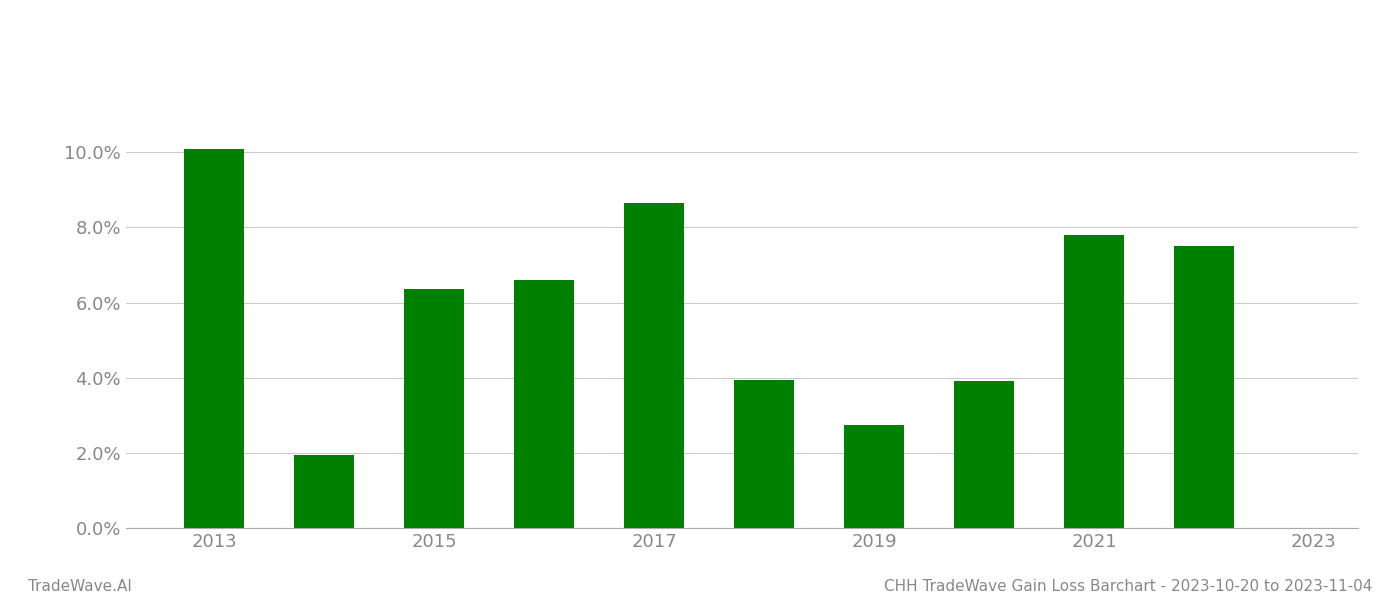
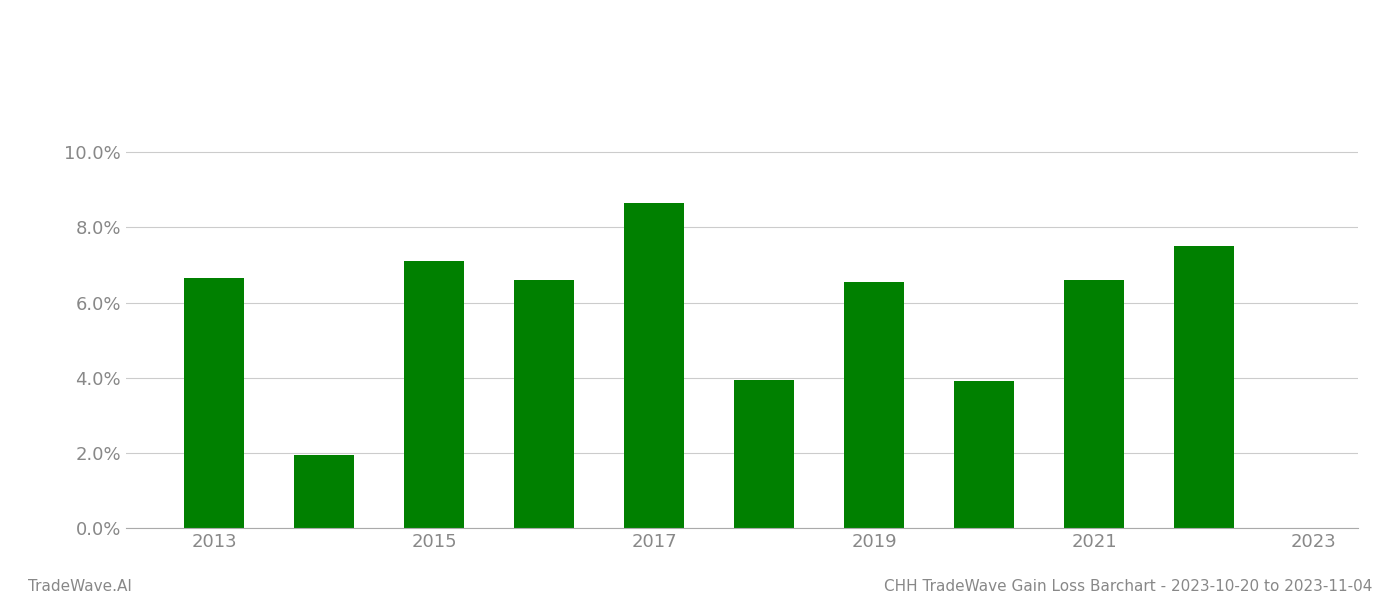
2013: 10.10% -> 6.65%
2015: 6.35% -> 7.10%
2019: 2.75% -> 6.55%
2021: 7.80% -> 6.60%
